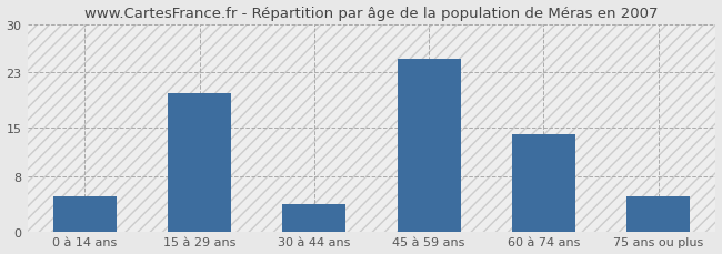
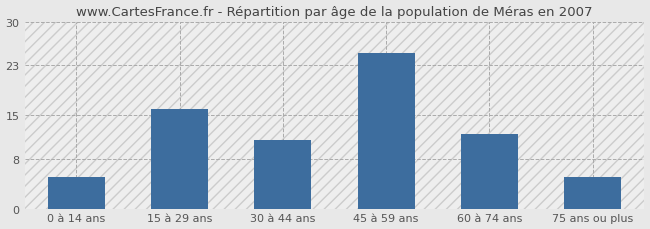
15 à 29 ans: 20 -> 16
30 à 44 ans: 4 -> 11
60 à 74 ans: 14 -> 12
